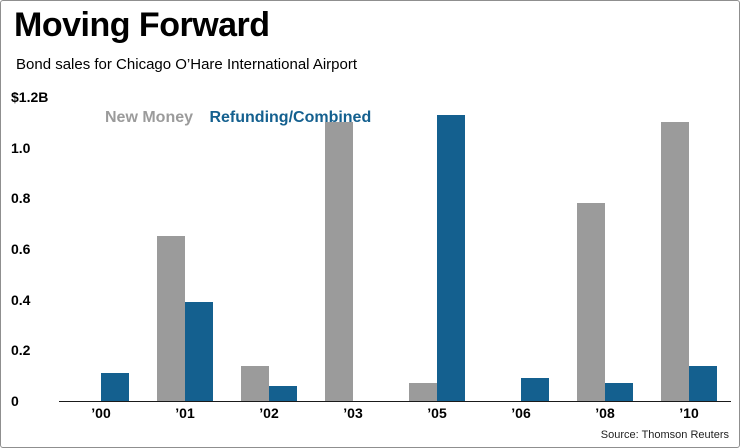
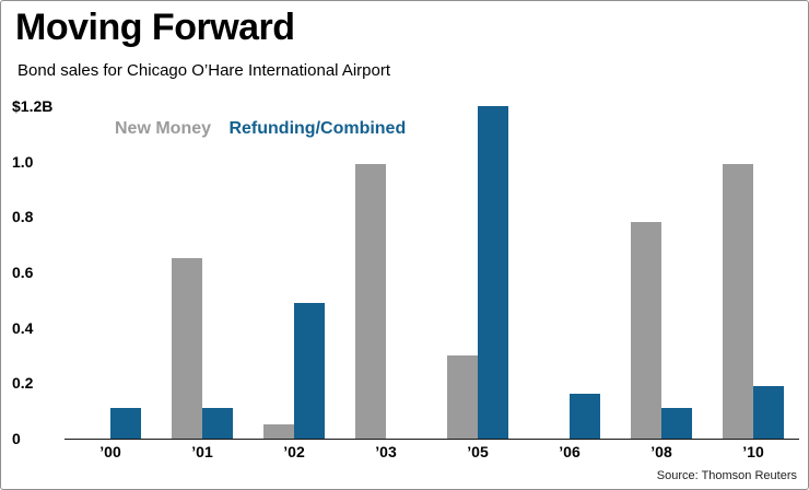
Refunding/Combined/’01: $0.39B -> $0.11B
New Money/’02: $0.14B -> $0.05B
Refunding/Combined/’02: $0.06B -> $0.49B
New Money/’03: $1.10B -> $0.99B
New Money/’05: $0.07B -> $0.30B
Refunding/Combined/’05: $1.13B -> $1.20B
Refunding/Combined/’06: $0.09B -> $0.16B
Refunding/Combined/’08: $0.07B -> $0.11B
New Money/’10: $1.10B -> $0.99B
Refunding/Combined/’10: $0.14B -> $0.19B
